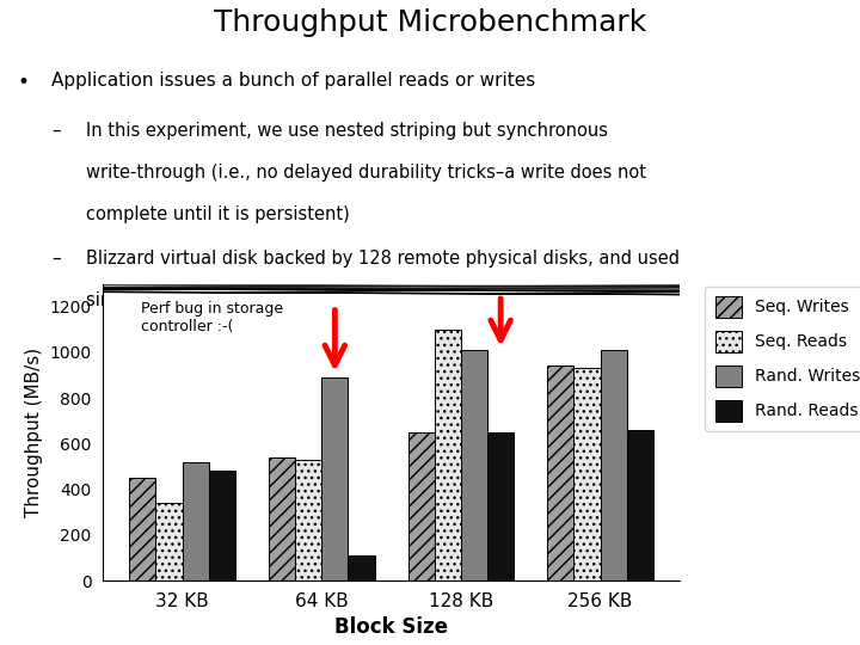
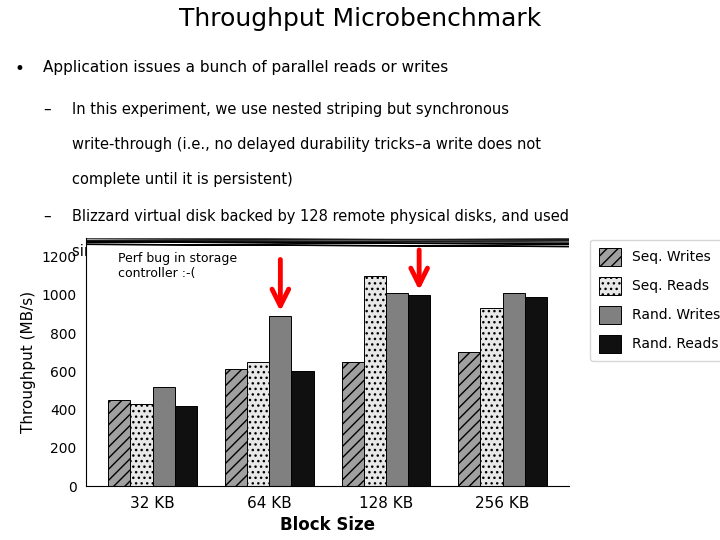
Seq. Reads/32 KB: 340 -> 430
Rand. Reads/32 KB: 480 -> 420
Seq. Writes/64 KB: 540 -> 610
Seq. Reads/64 KB: 530 -> 650
Rand. Reads/64 KB: 110 -> 600
Rand. Reads/128 KB: 650 -> 1000
Seq. Writes/256 KB: 940 -> 700
Rand. Reads/256 KB: 660 -> 990
